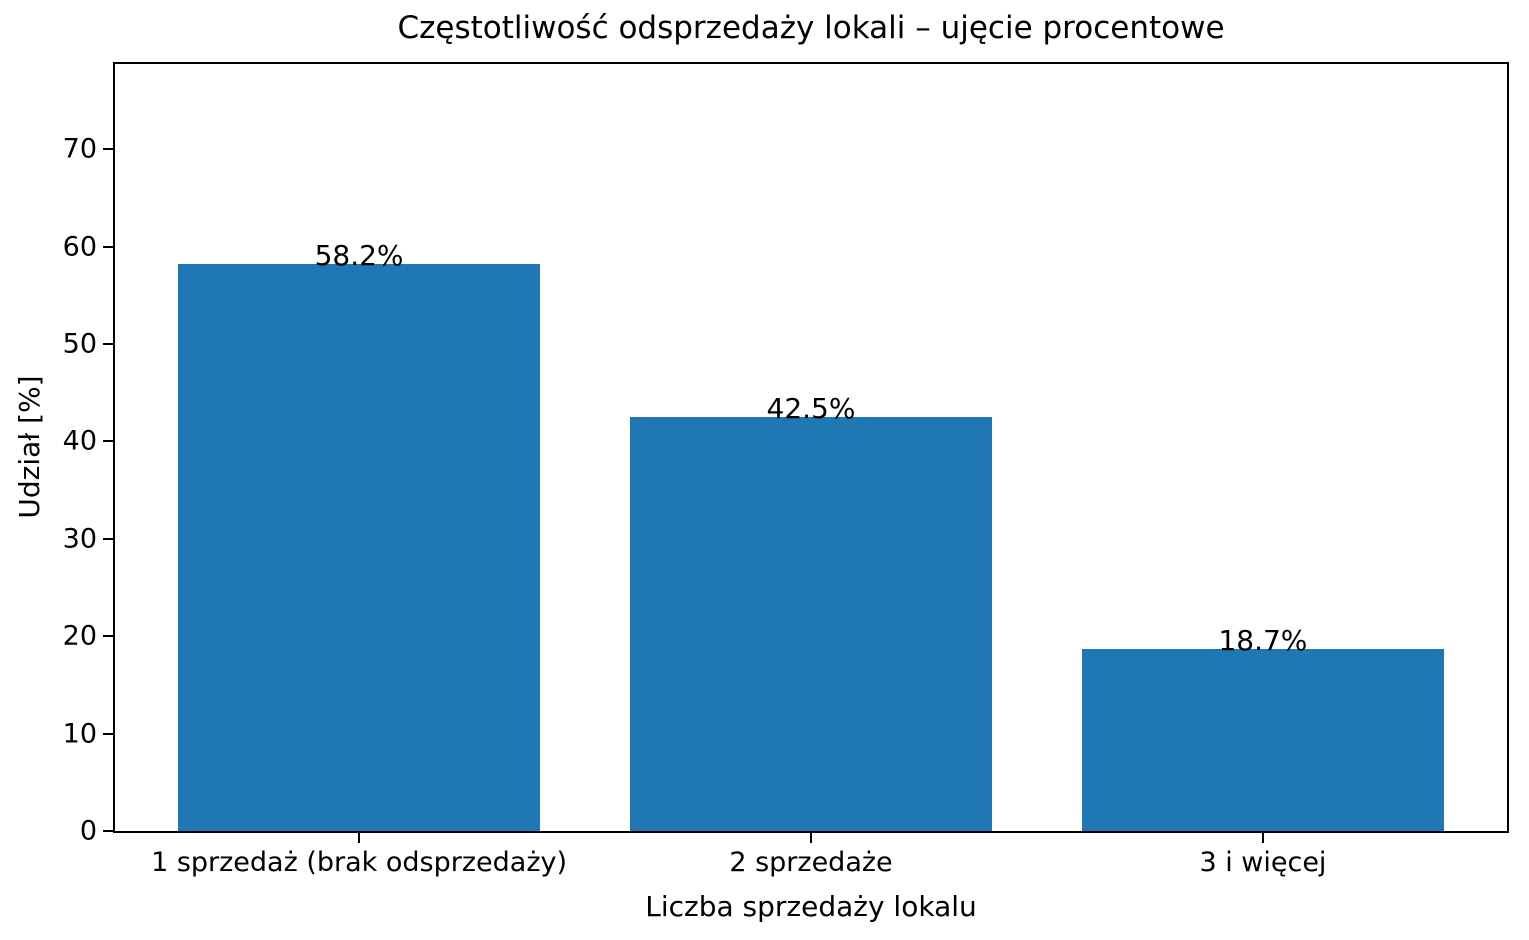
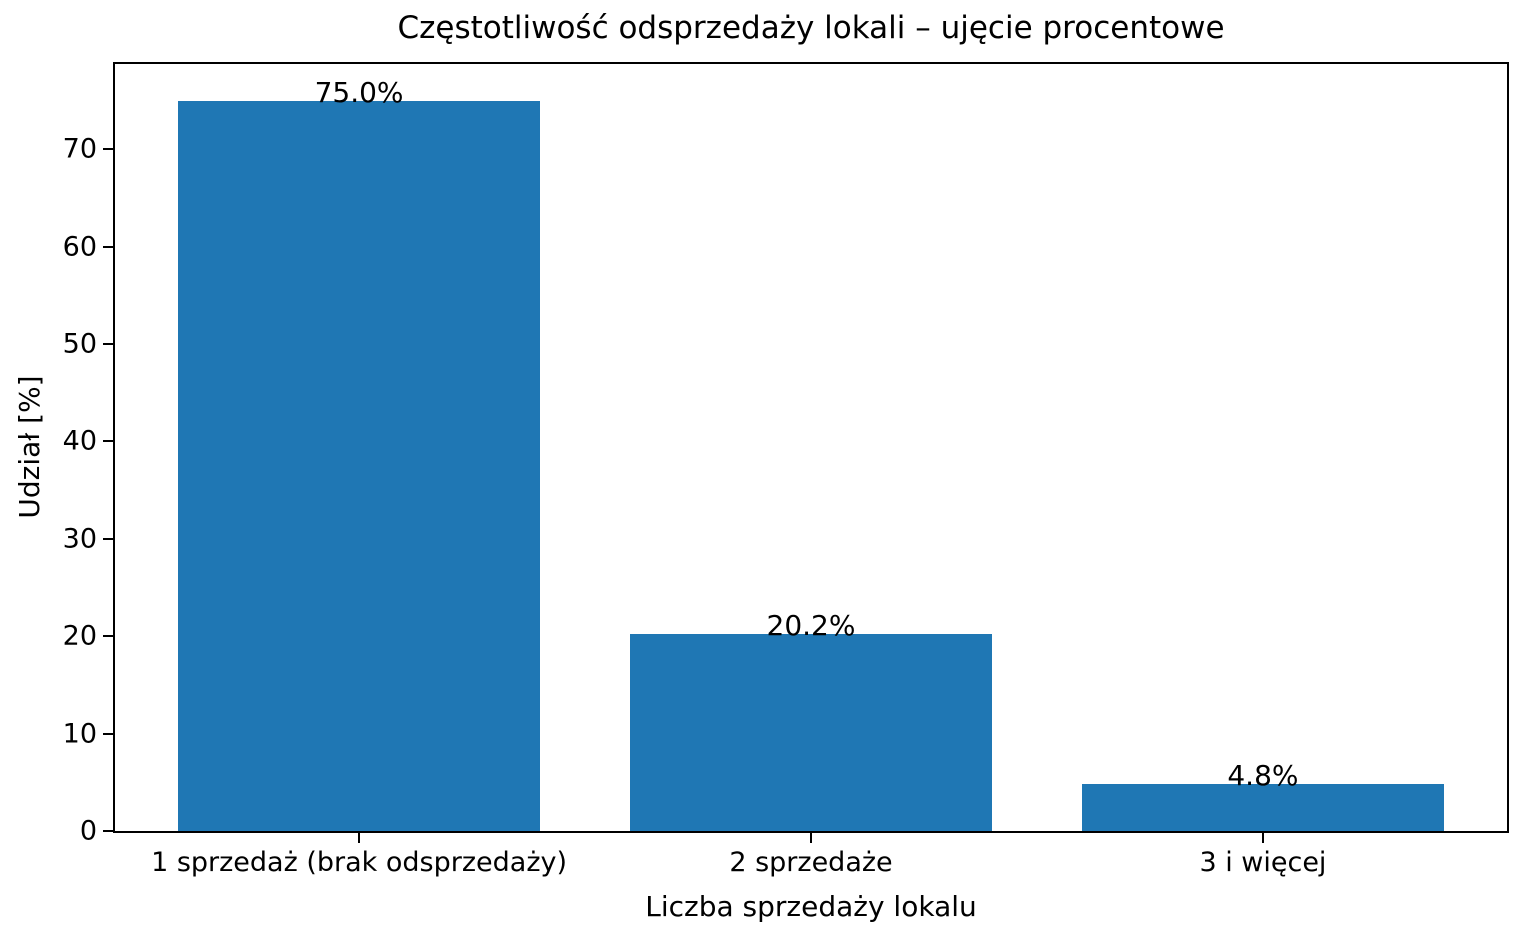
1 sprzedaż (brak odsprzedaży): 58.2% -> 75.0%
2 sprzedaże: 42.5% -> 20.2%
3 i więcej: 18.7% -> 4.8%
